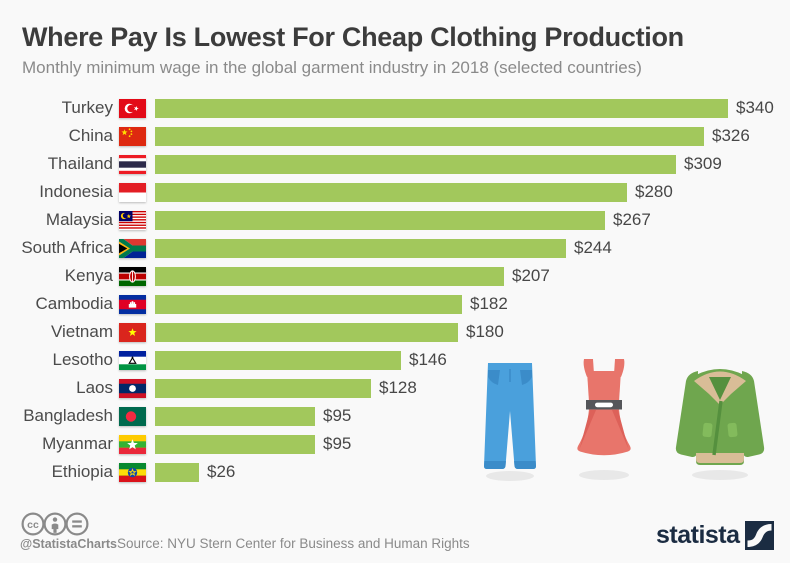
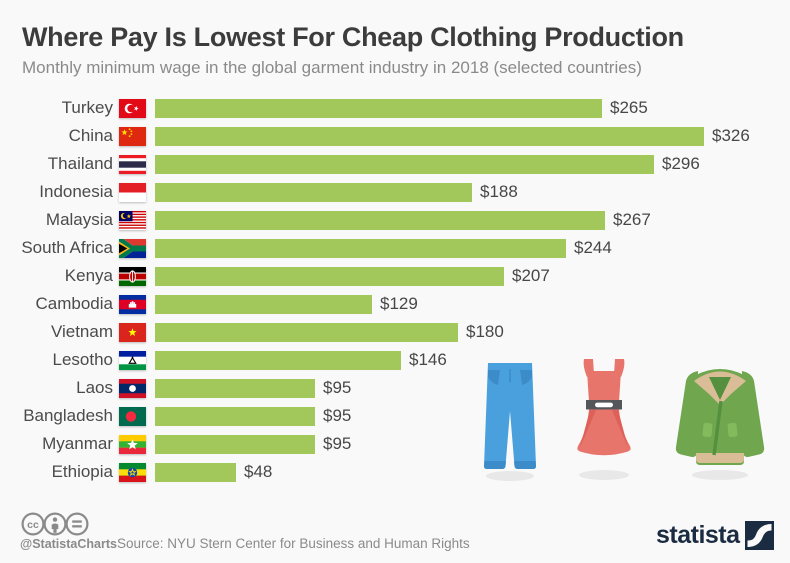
Turkey: $340 -> $265
Thailand: $309 -> $296
Indonesia: $280 -> $188
Cambodia: $182 -> $129
Laos: $128 -> $95
Ethiopia: $26 -> $48
